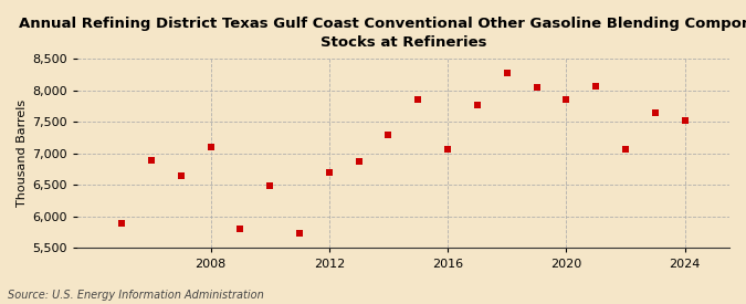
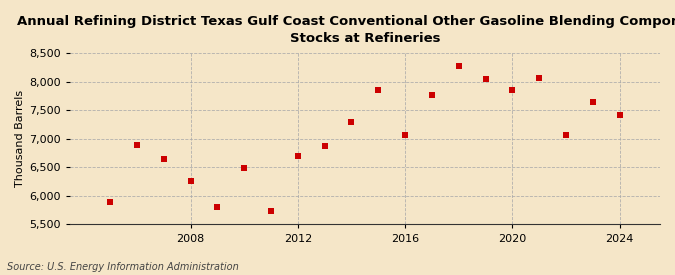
2008: 7,100 -> 6,260
2024: 7,530 -> 7,420
